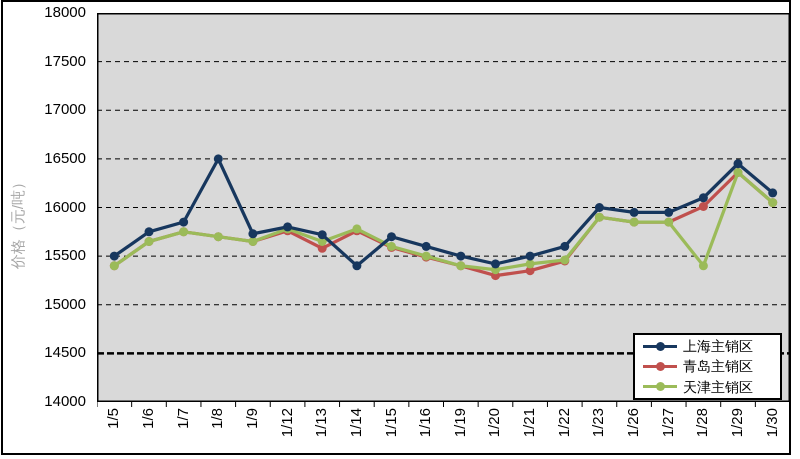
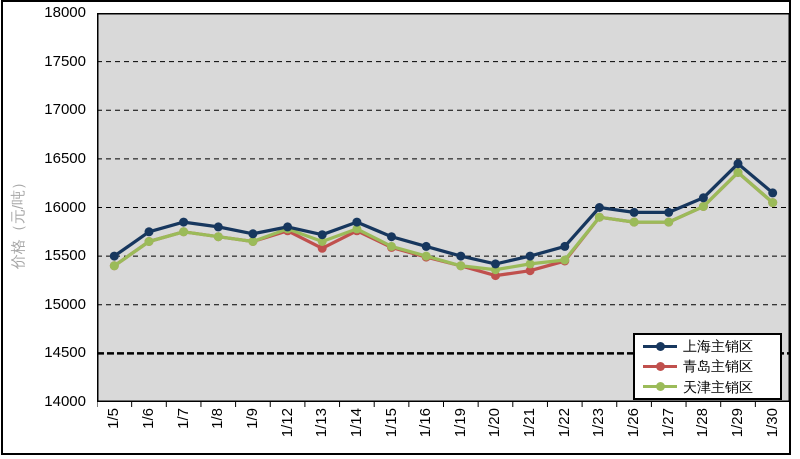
上海主销区/1/8: 16500 -> 15800
上海主销区/1/14: 15400 -> 15800
天津主销区/1/28: 15400 -> 16000
